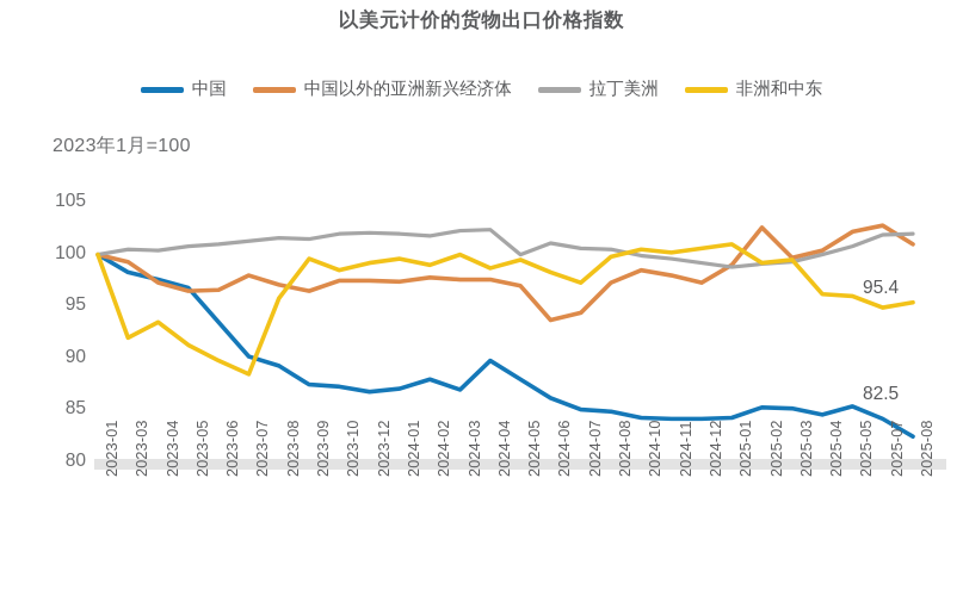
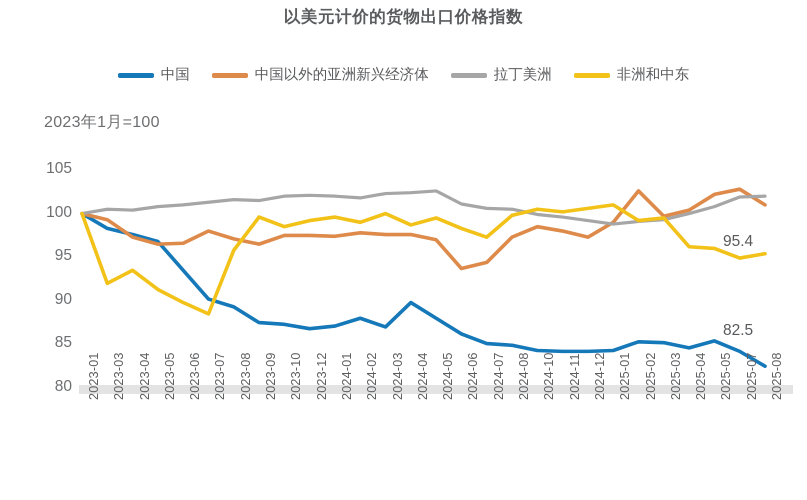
拉丁美洲/2024-05: 100 -> 103
